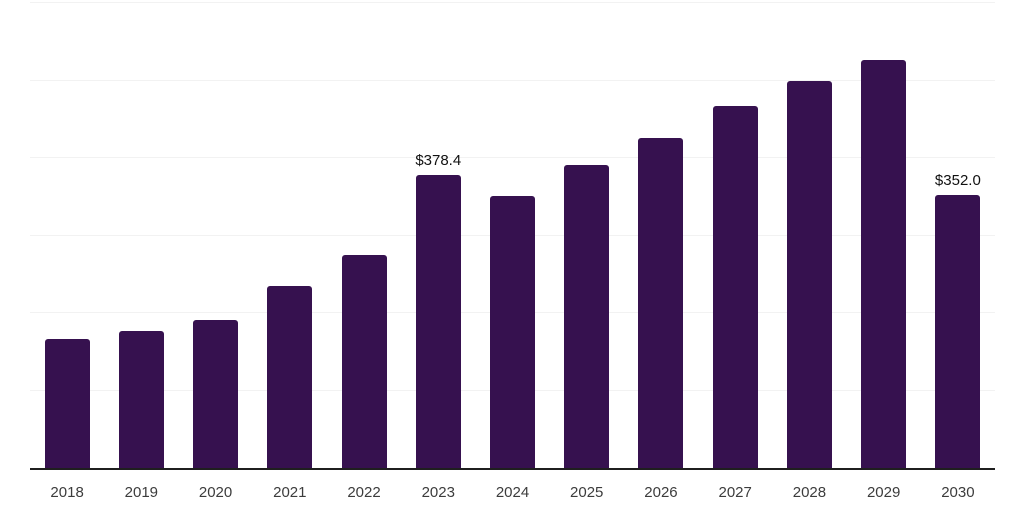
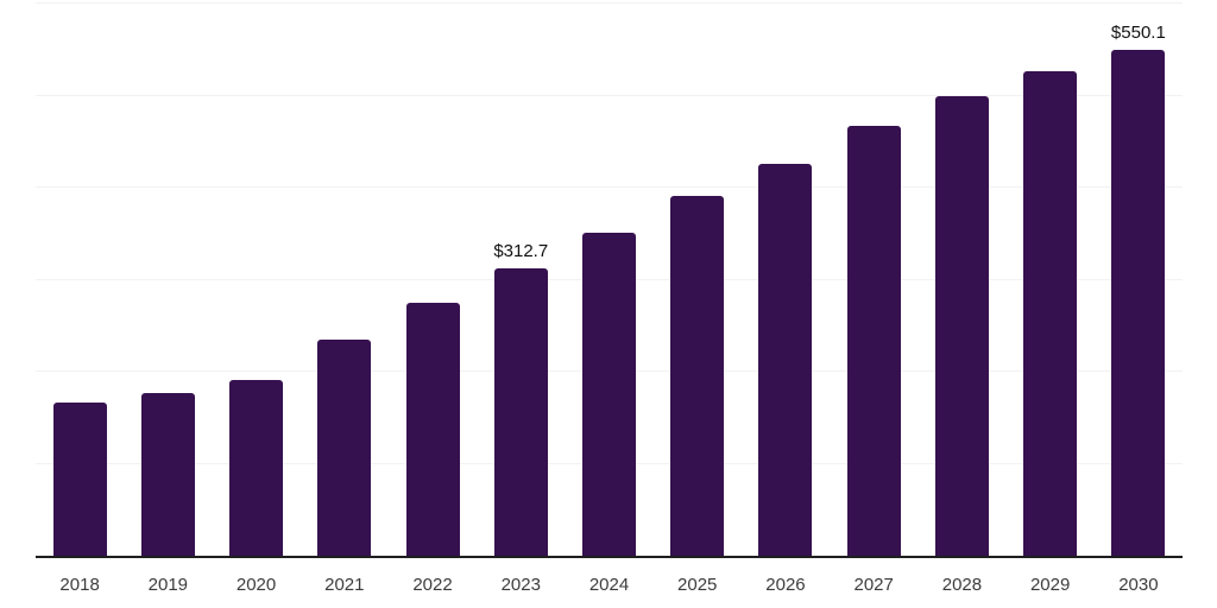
2023: $378.4 -> $312.7
2030: $352.0 -> $550.1
